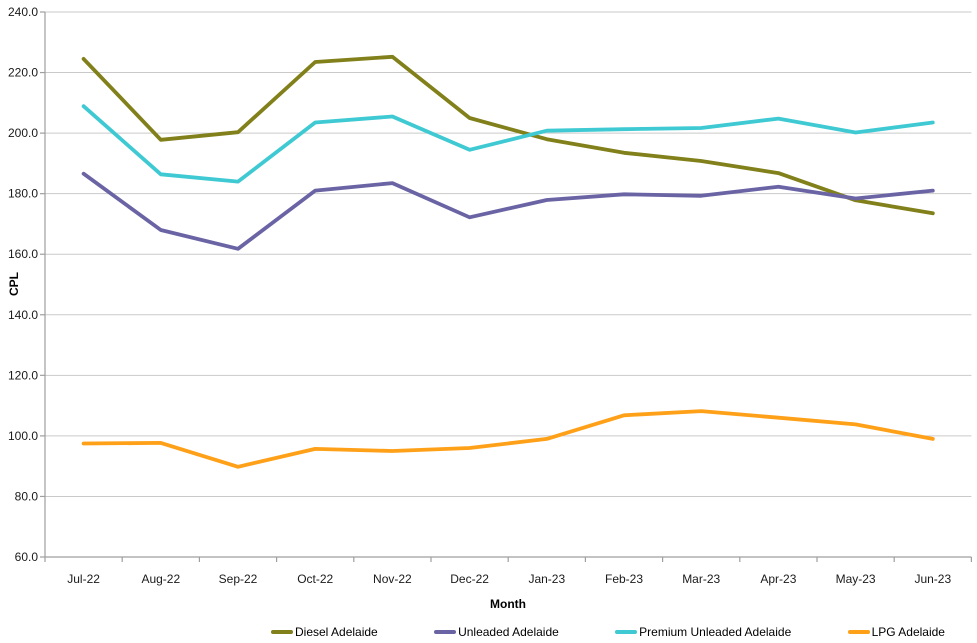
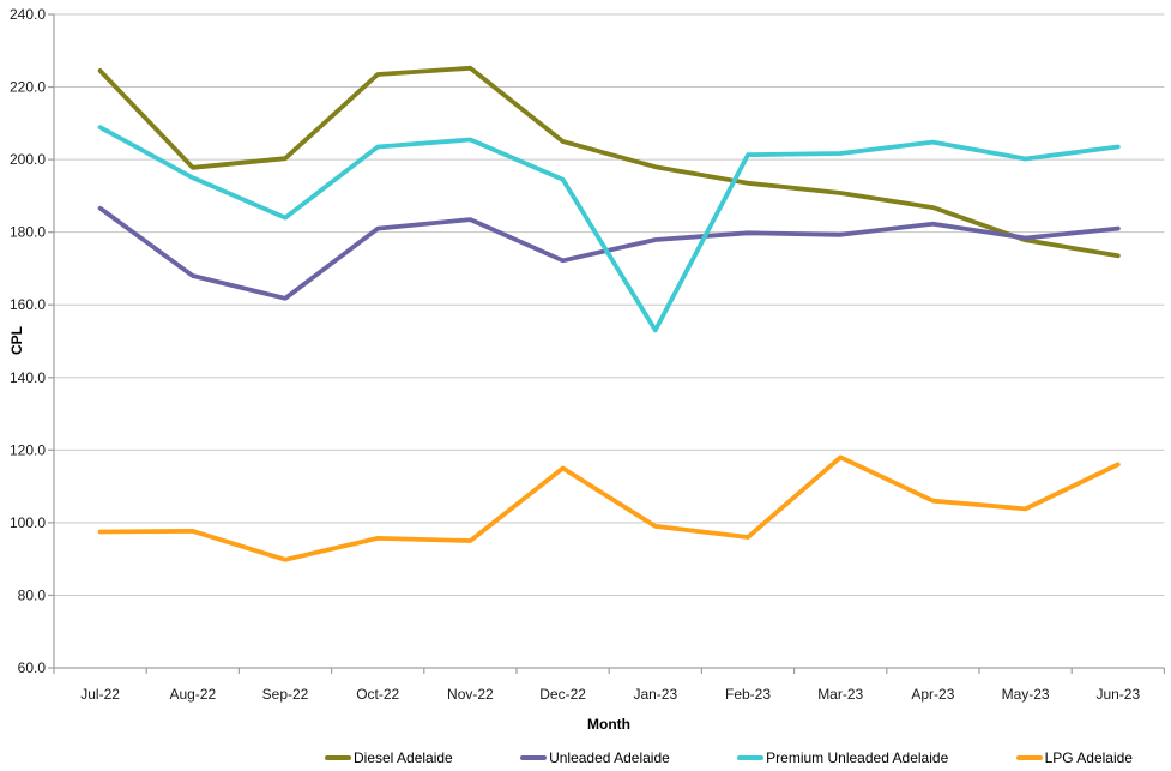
Premium Unleaded Adelaide/Aug-22: 186 -> 195
LPG Adelaide/Dec-22: 96 -> 115
Premium Unleaded Adelaide/Jan-23: 201 -> 153
LPG Adelaide/Feb-23: 107 -> 96
LPG Adelaide/Mar-23: 108 -> 118
LPG Adelaide/Jun-23: 99 -> 116
